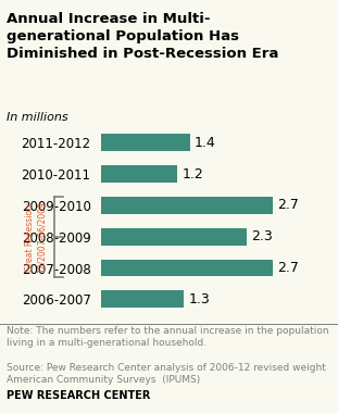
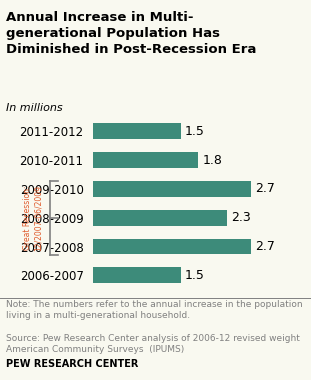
2011-2012: 1.4 -> 1.5
2010-2011: 1.2 -> 1.8
2006-2007: 1.3 -> 1.5
